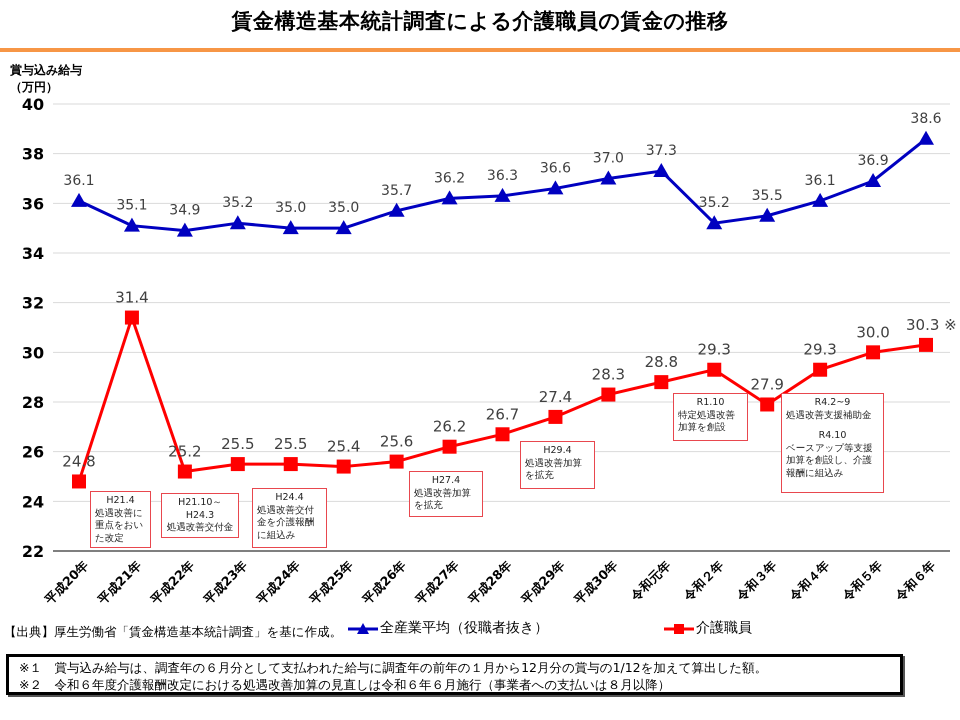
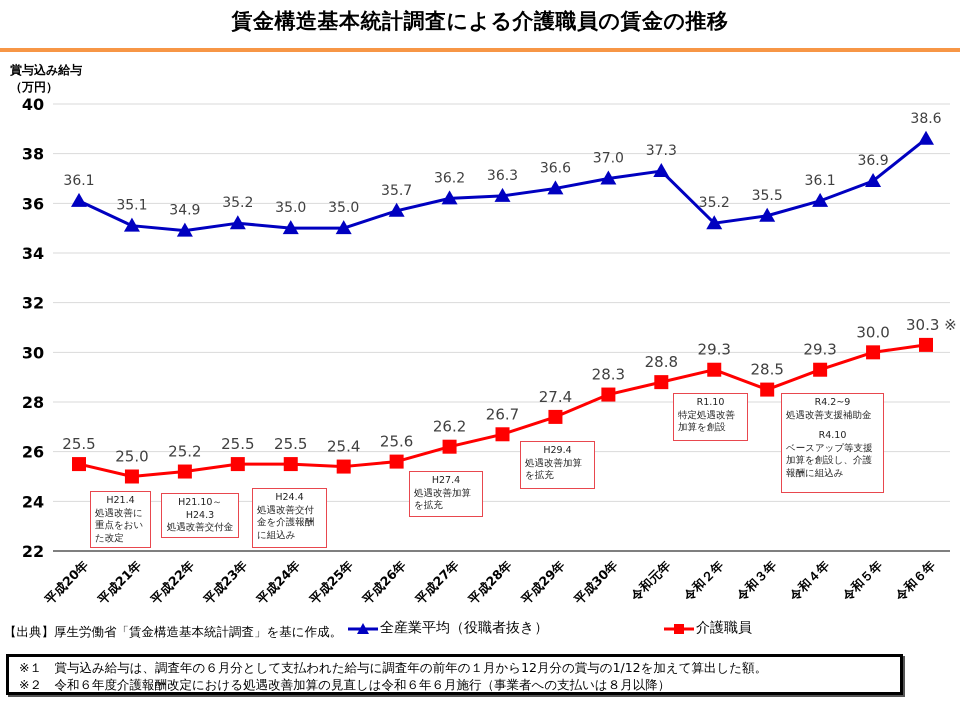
介護職員/平成20年: 24.8 -> 25.5
介護職員/平成21年: 31.4 -> 25.0
介護職員/令和３年: 27.9 -> 28.5
